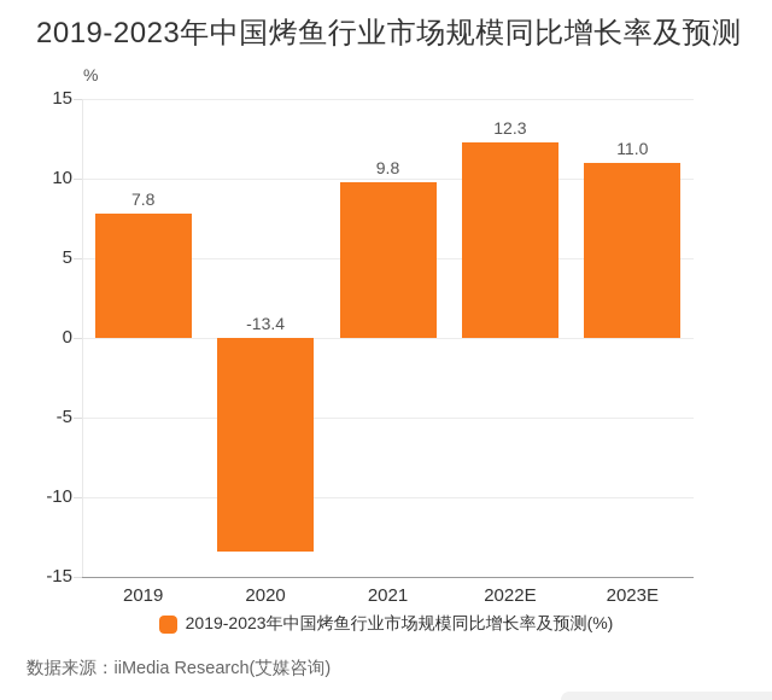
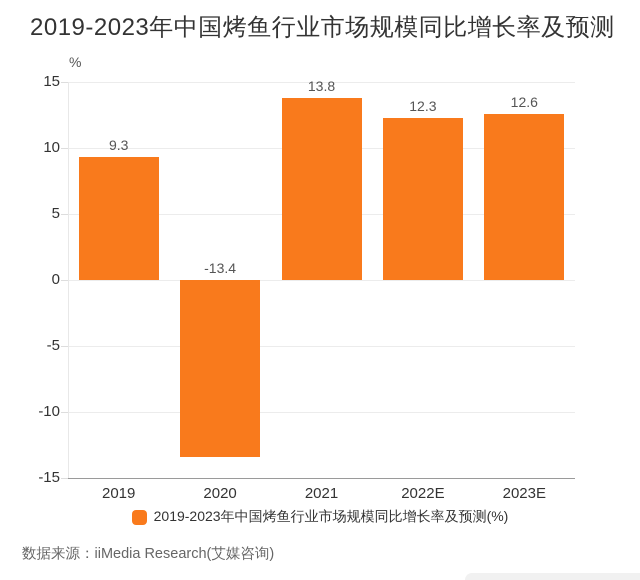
2019: 7.8 -> 9.3
2021: 9.8 -> 13.8
2023E: 11.0 -> 12.6
